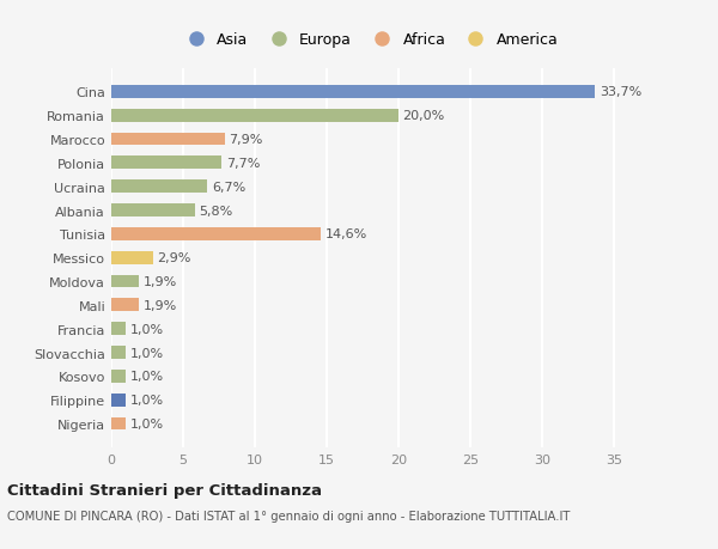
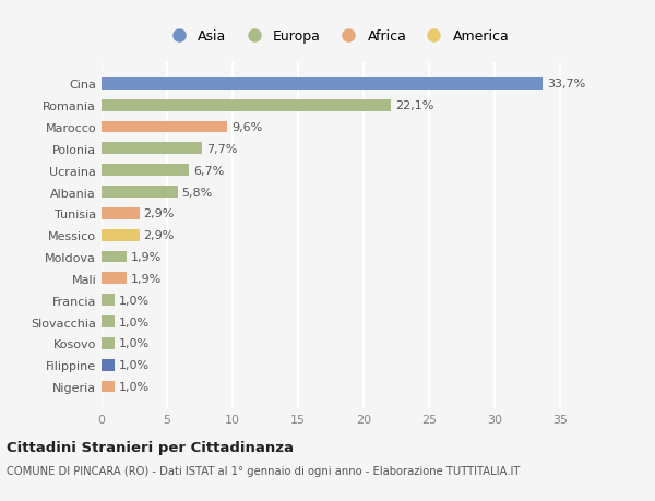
Romania: 20,0% -> 22,1%
Marocco: 7,9% -> 9,6%
Tunisia: 14,6% -> 2,9%
